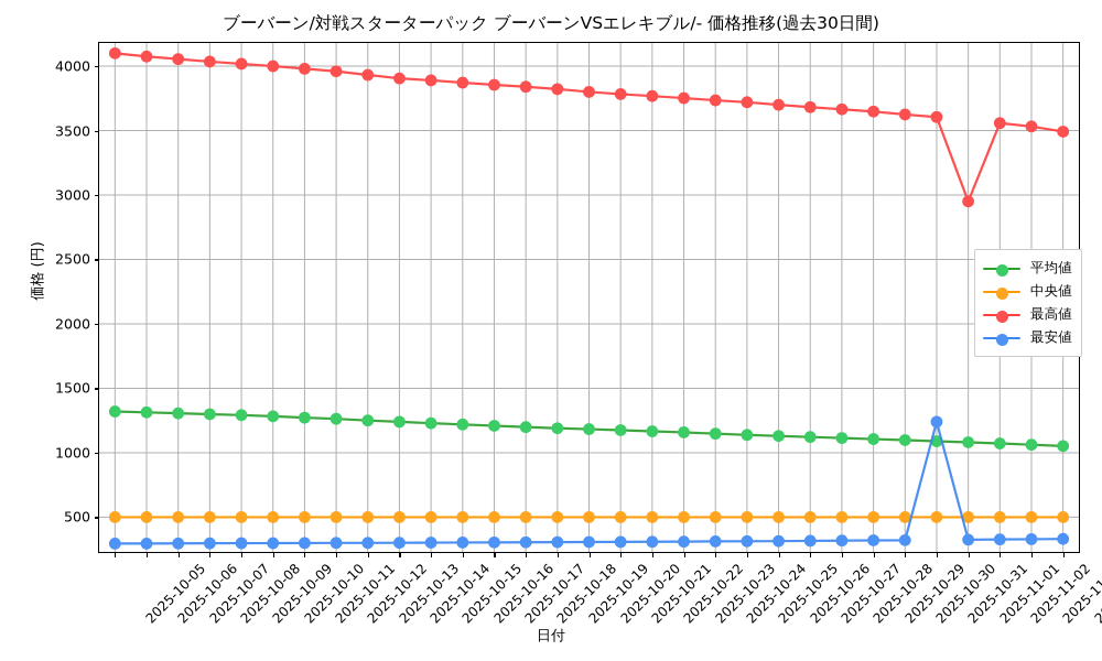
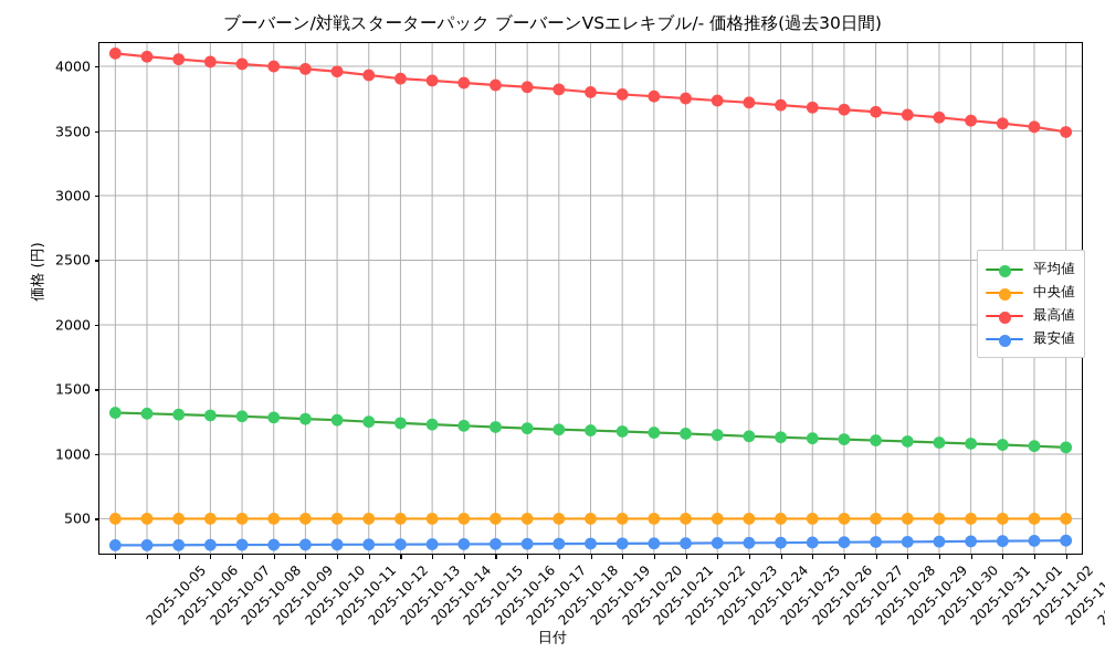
最安値/2025-10-31: 1240 -> 320
最高値/2025-11-01: 2950 -> 3580
